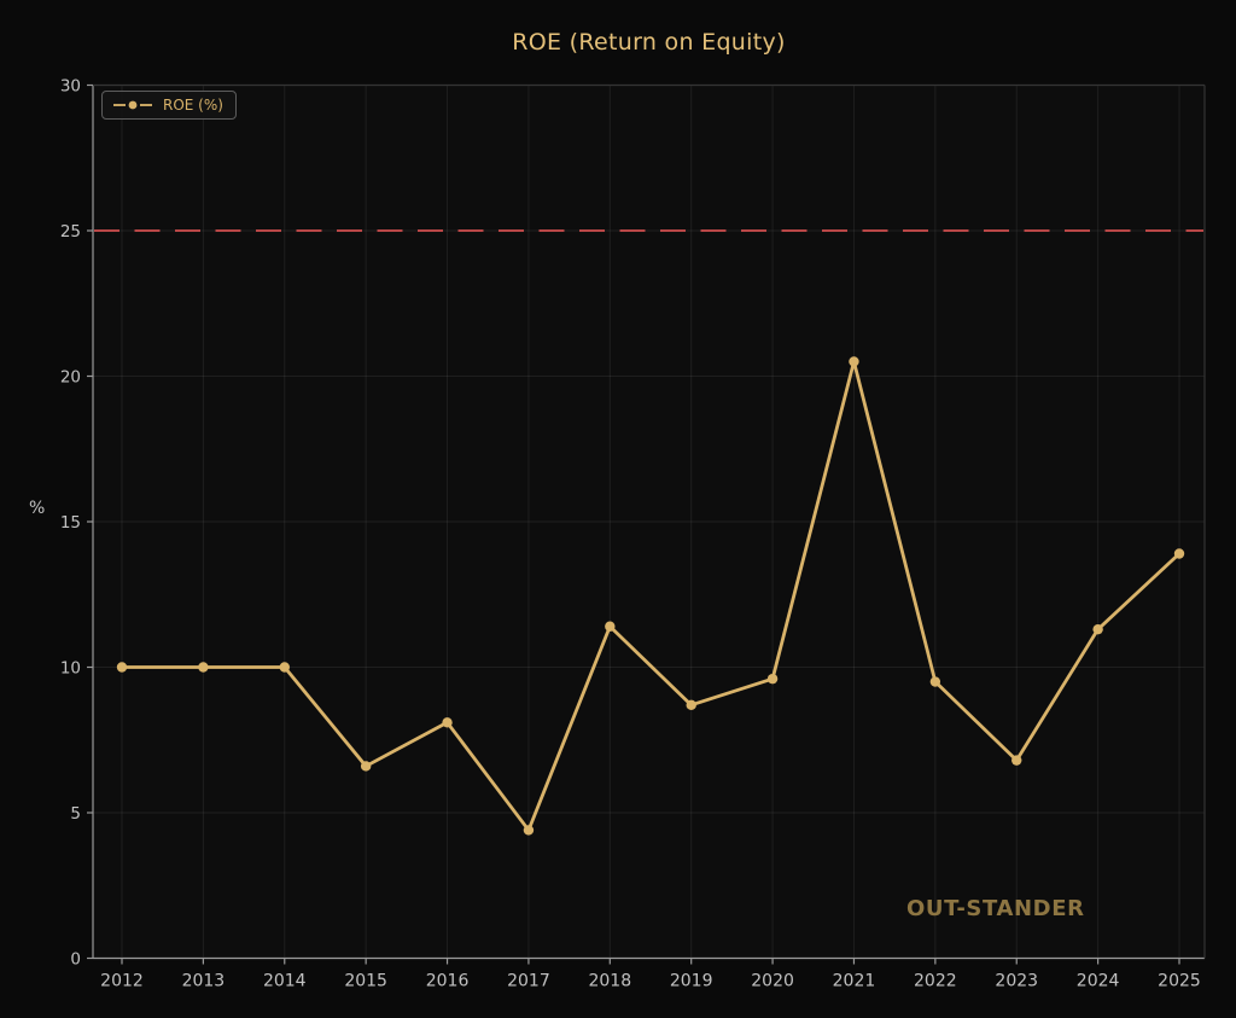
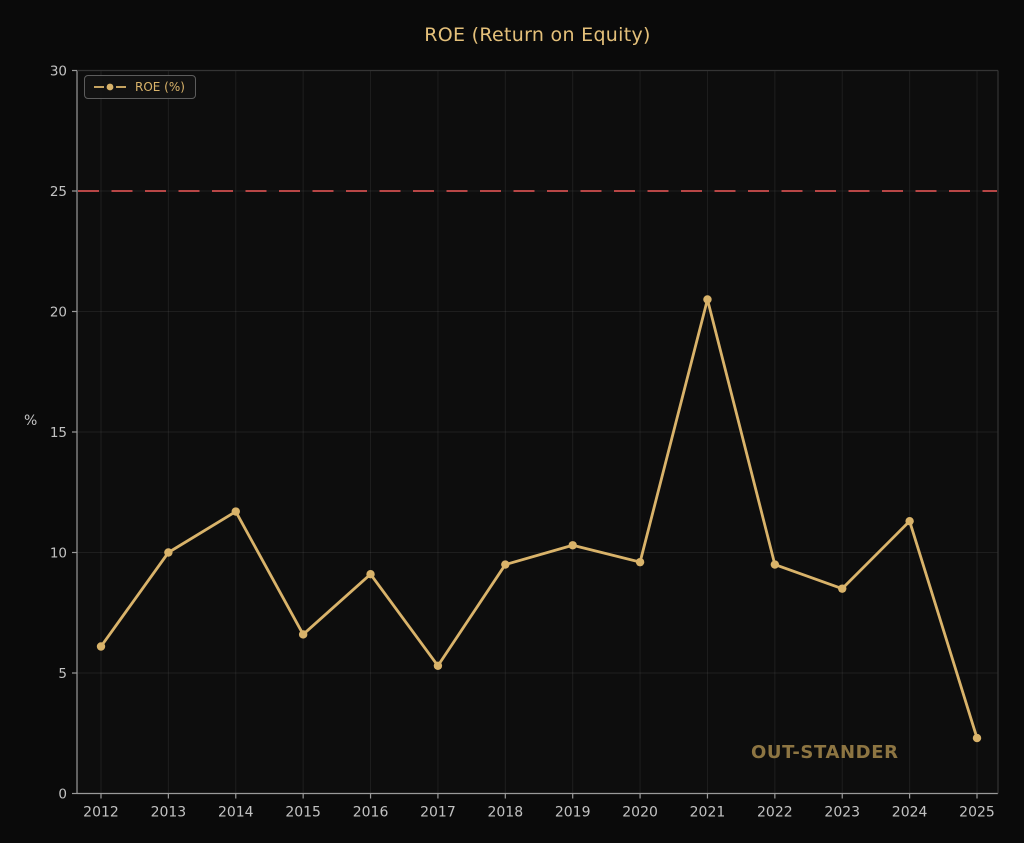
2012: 10.0 -> 6.1
2014: 10.0 -> 11.7
2016: 8.1 -> 9.1
2017: 4.4 -> 5.3
2018: 11.4 -> 9.5
2019: 8.7 -> 10.3
2023: 6.8 -> 8.5
2025: 13.9 -> 2.3
